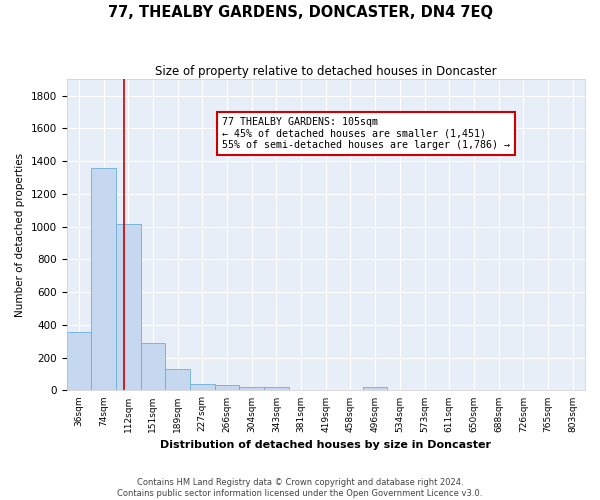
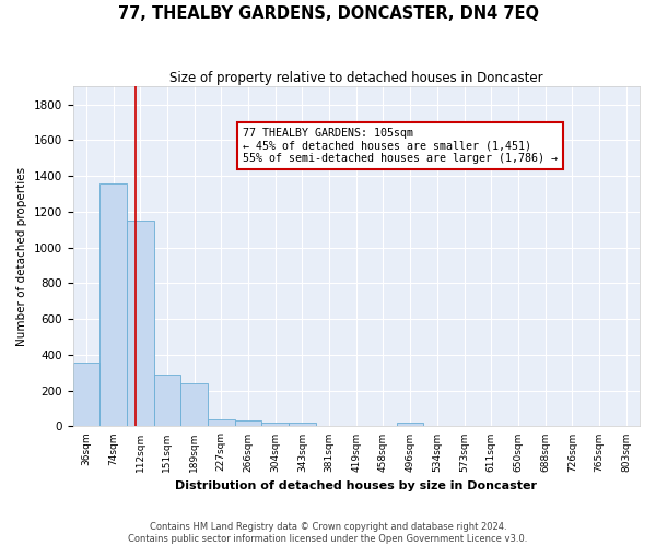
112sqm: 1020 -> 1150
189sqm: 130 -> 240
